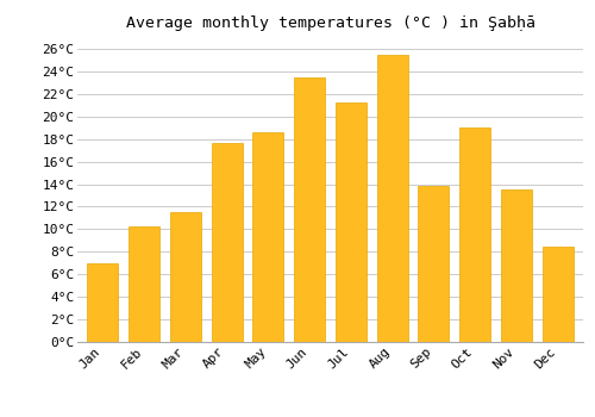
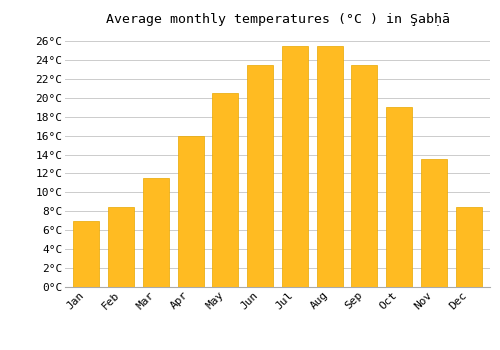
Feb: 10.2°C -> 8.5°C
Apr: 17.6°C -> 16.0°C
May: 18.6°C -> 20.5°C
Jul: 21.2°C -> 25.5°C
Sep: 13.8°C -> 23.5°C
